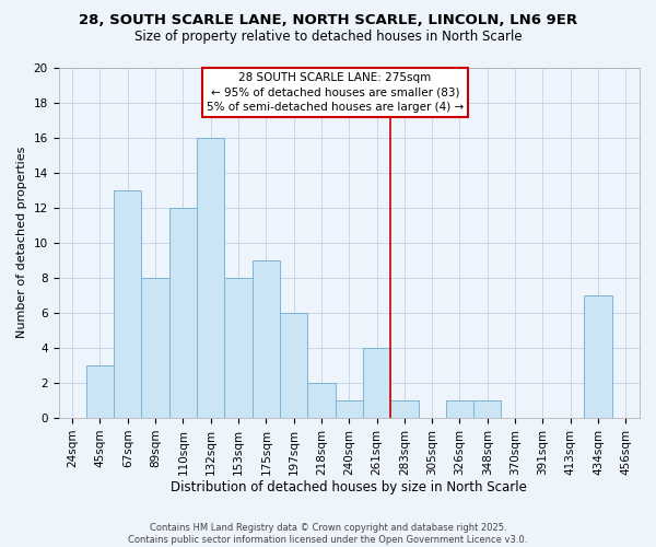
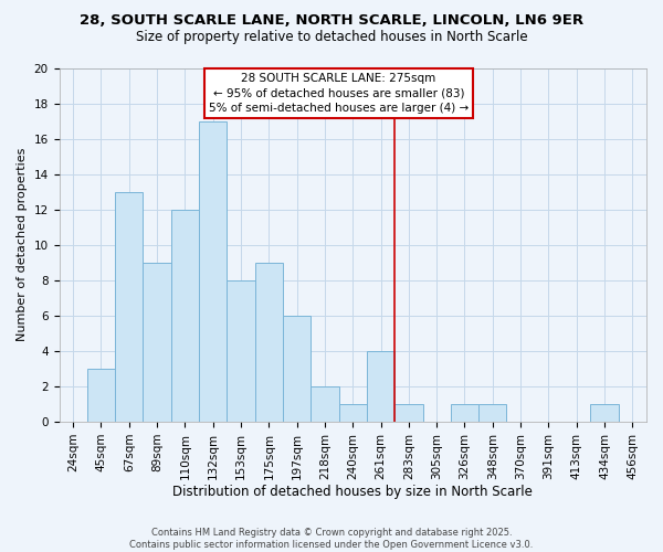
89sqm: 8 -> 9
132sqm: 16 -> 17
434sqm: 7 -> 1
